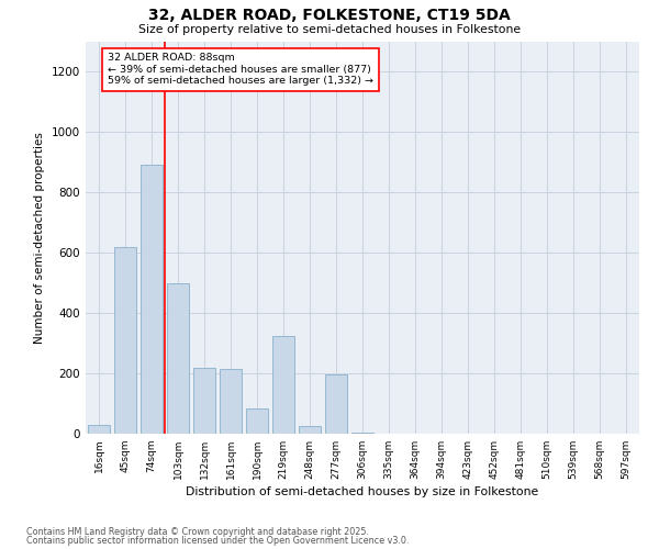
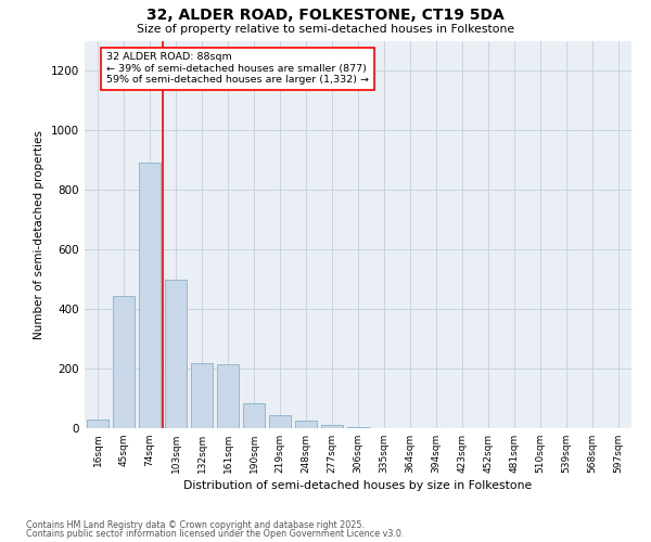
45sqm: 620 -> 445
219sqm: 325 -> 45
277sqm: 195 -> 12
